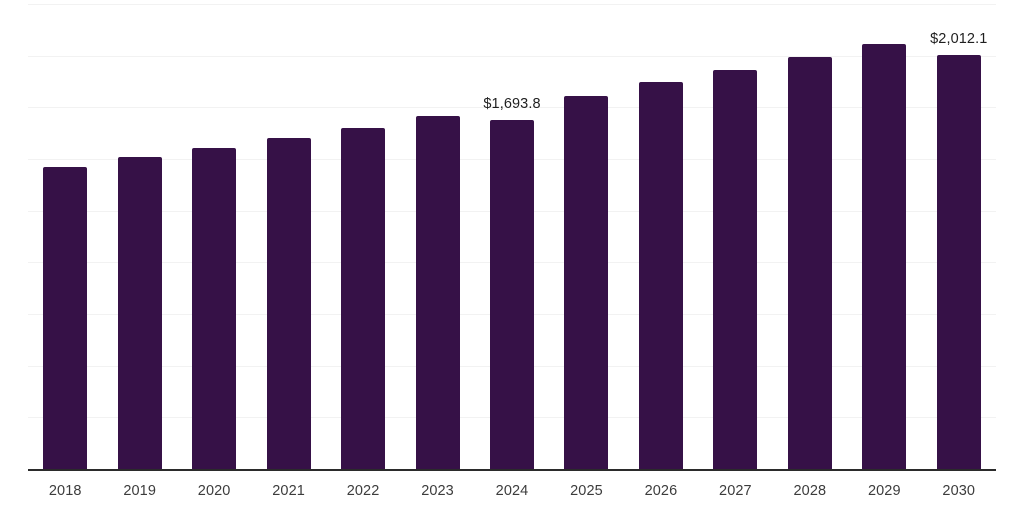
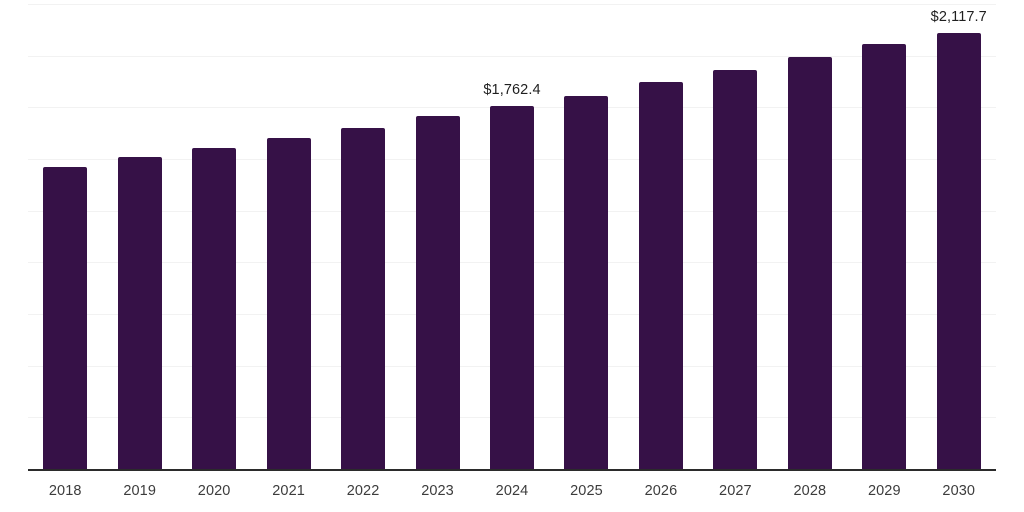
2024: $1,693.8 -> $1,762.4
2030: $2,012.1 -> $2,117.7
